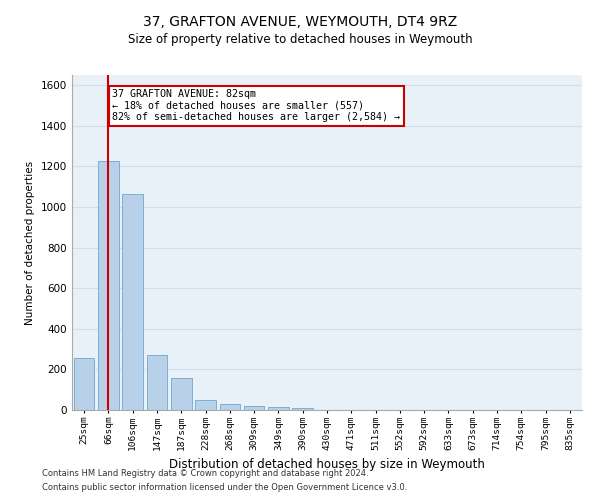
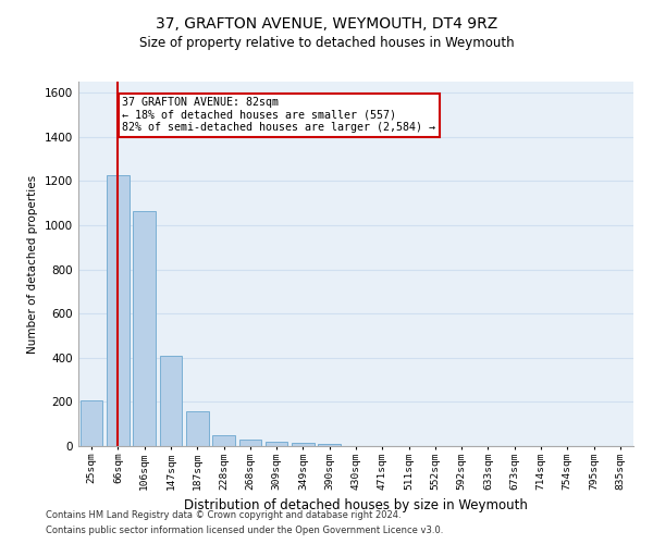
25sqm: 255 -> 205
147sqm: 270 -> 410
